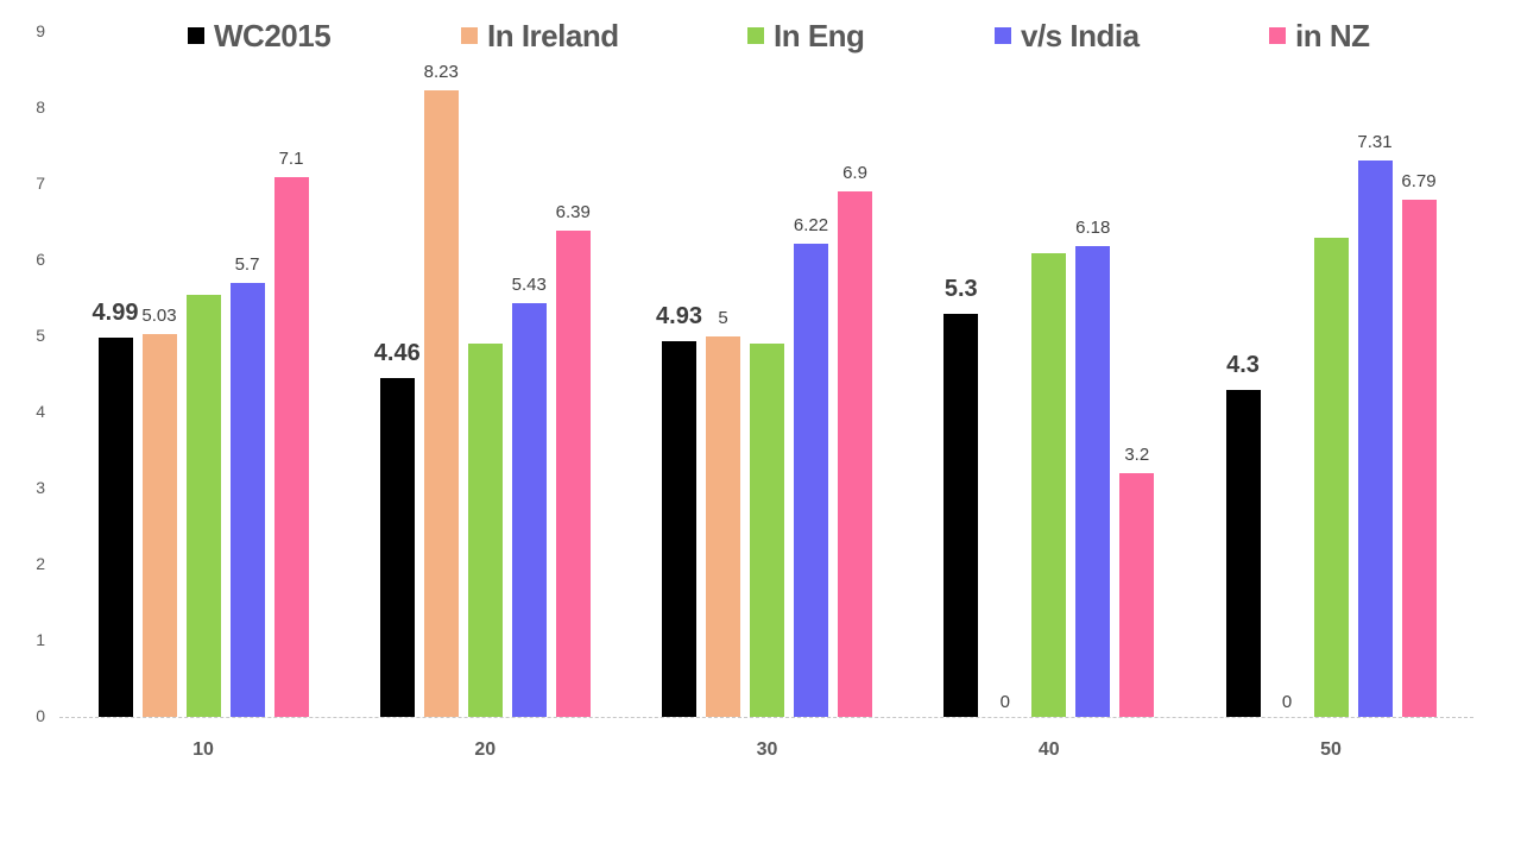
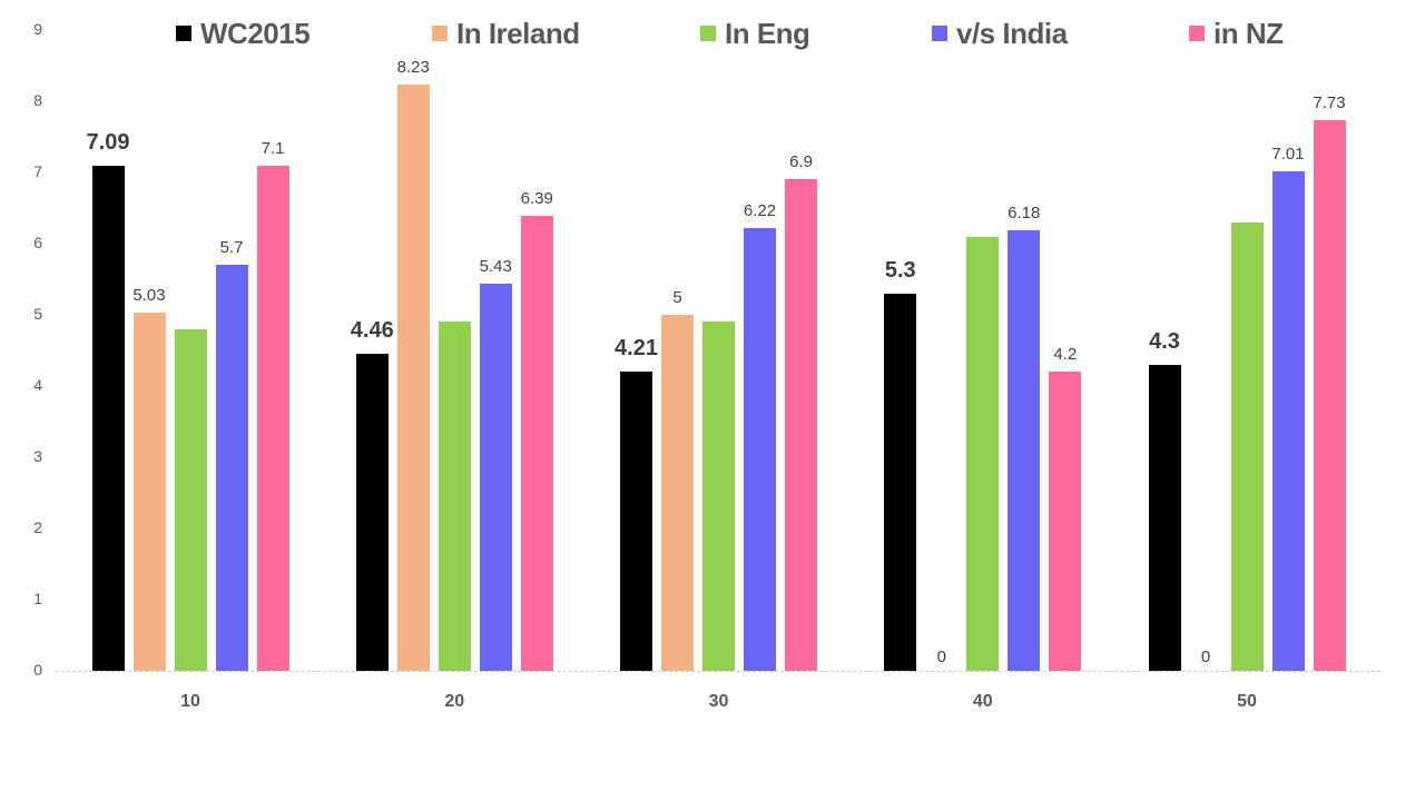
WC2015/10: 4.99 -> 7.09
In Eng/10: 5.5 -> 4.8
WC2015/30: 4.93 -> 4.21
in NZ/40: 3.2 -> 4.2
v/s India/50: 7.31 -> 7.01
in NZ/50: 6.79 -> 7.73
